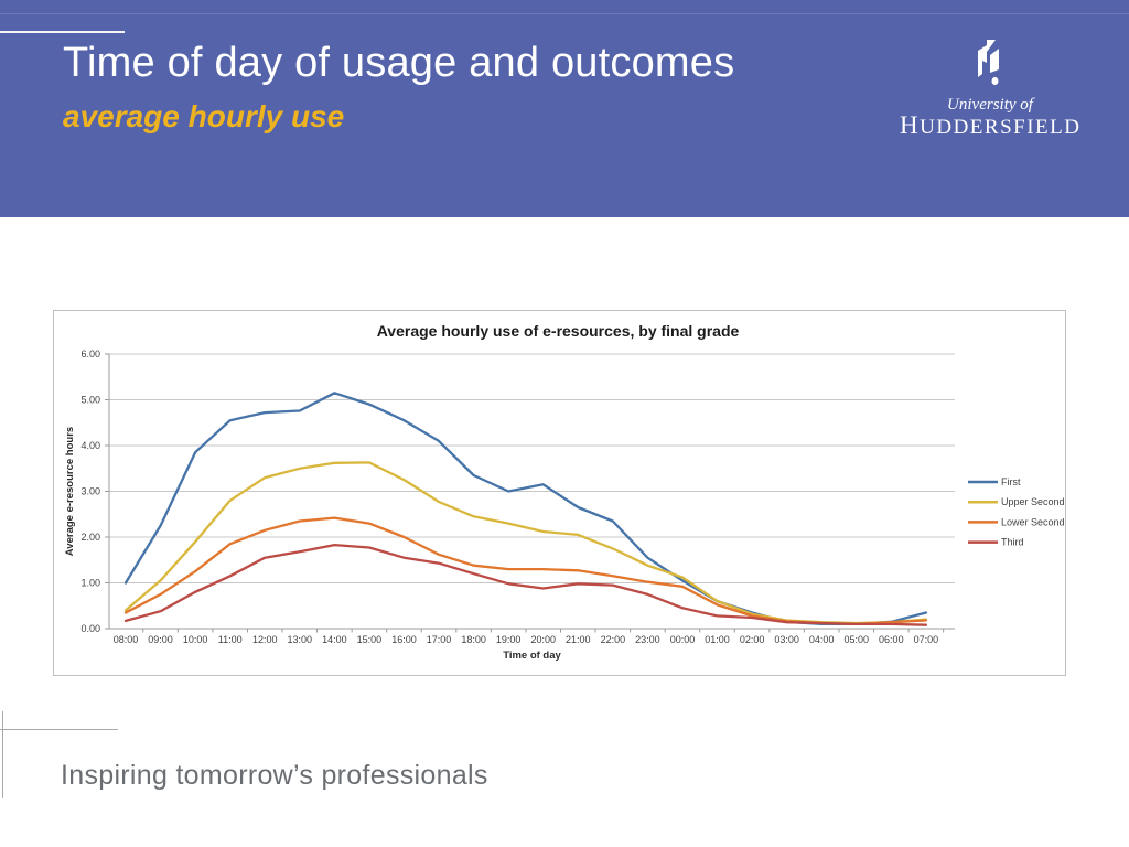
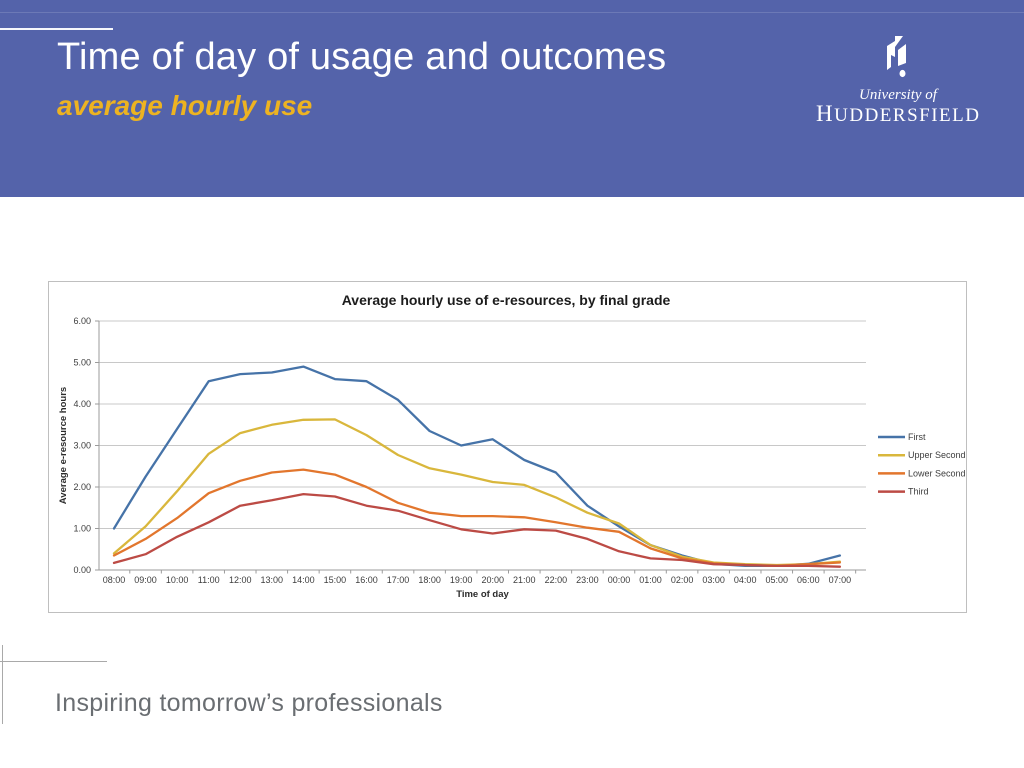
First/10:00: 3.9 -> 3.4
First/14:00: 5.2 -> 4.9
First/15:00: 4.9 -> 4.6
